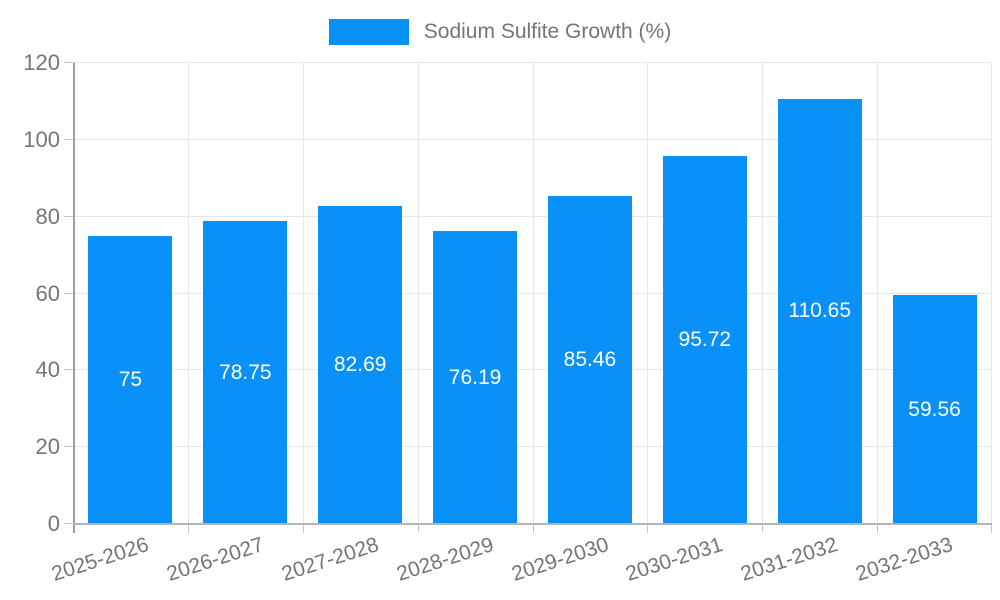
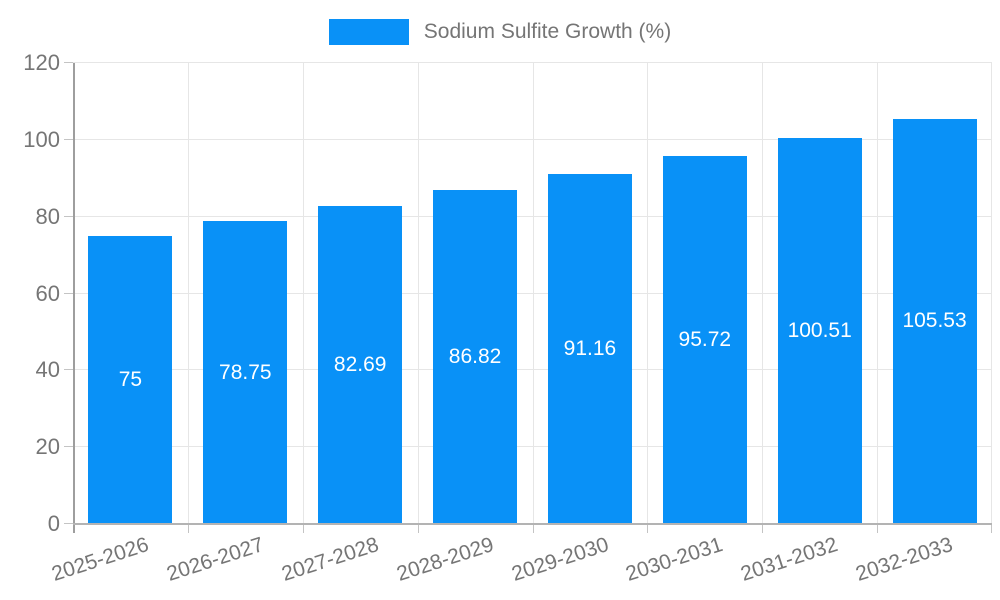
2028-2029: 76.19 -> 86.82
2029-2030: 85.46 -> 91.16
2031-2032: 110.65 -> 100.51
2032-2033: 59.56 -> 105.53
